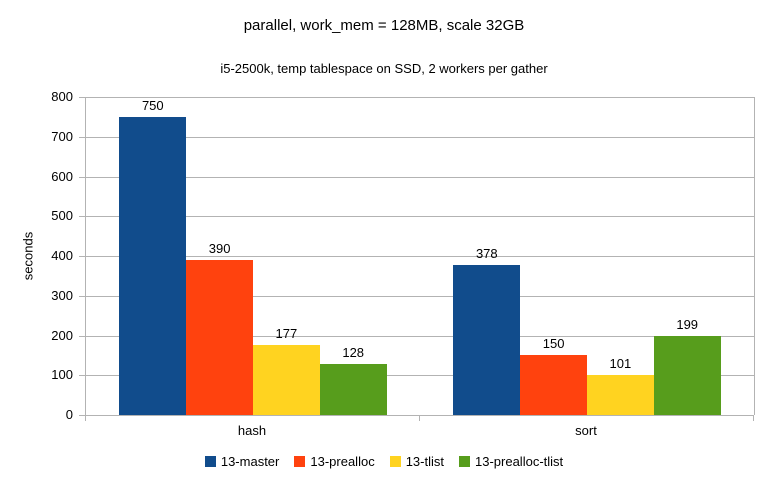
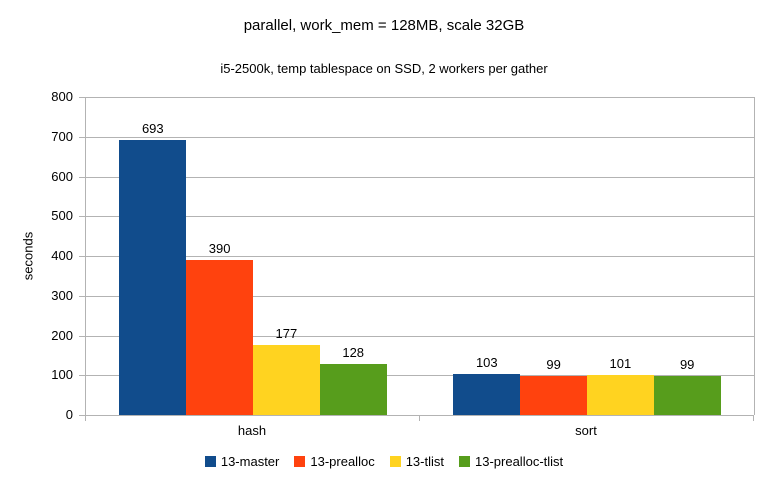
13-master/hash: 750 -> 693
13-master/sort: 378 -> 103
13-prealloc/sort: 150 -> 99
13-prealloc-tlist/sort: 199 -> 99
